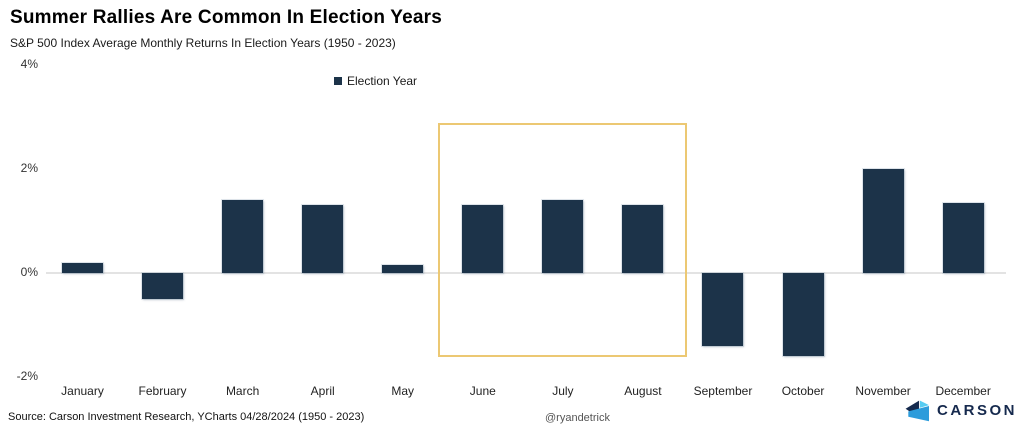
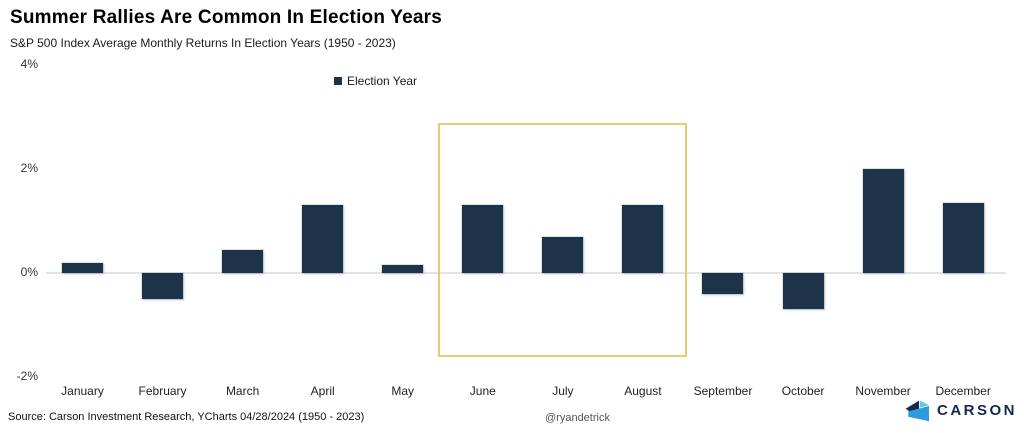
March: 1.4% -> 0.5%
July: 1.4% -> 0.7%
September: -1.4% -> -0.4%
October: -1.6% -> -0.7%
